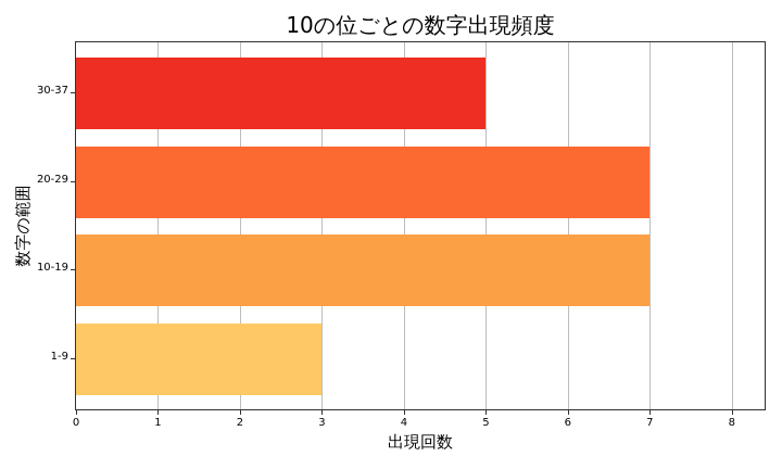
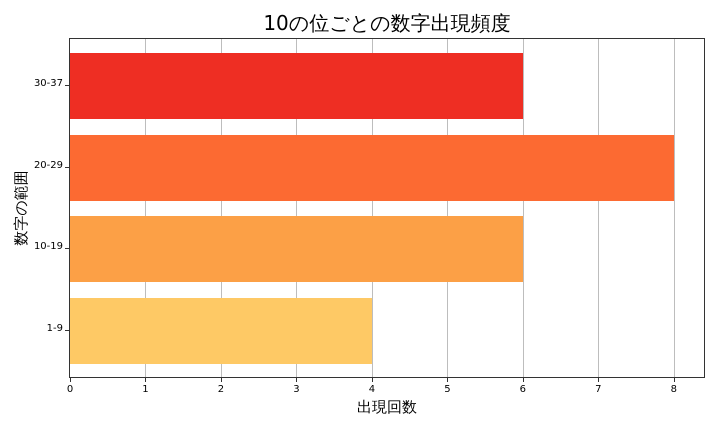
1-9: 3 -> 4
10-19: 7 -> 6
20-29: 7 -> 8
30-37: 5 -> 6
